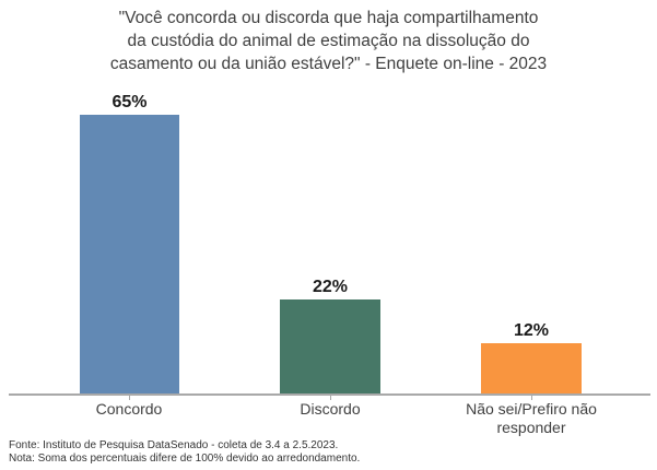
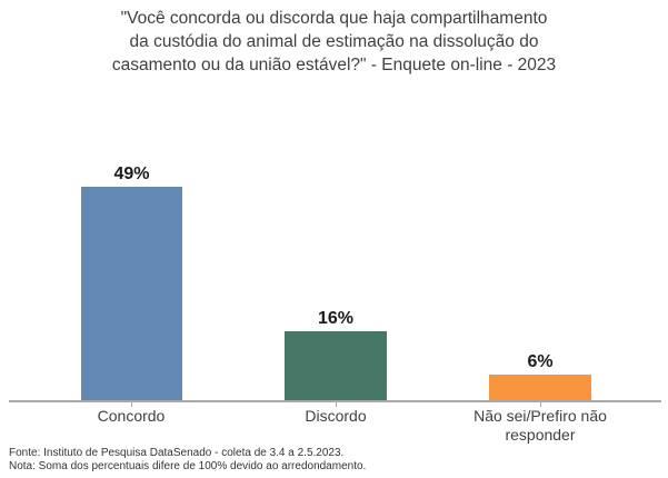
Concordo: 65% -> 49%
Discordo: 22% -> 16%
Não sei/Prefiro não responder: 12% -> 6%
